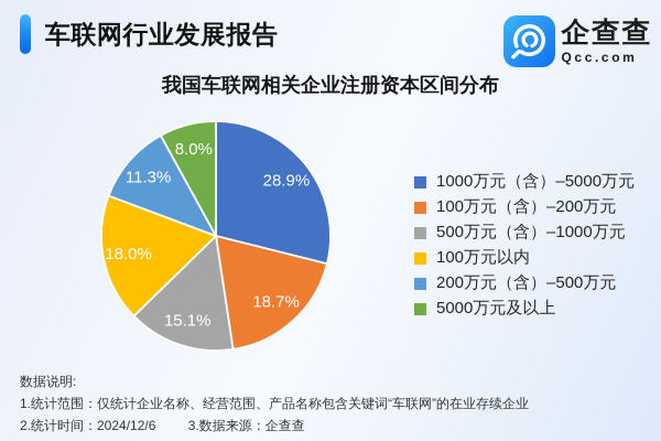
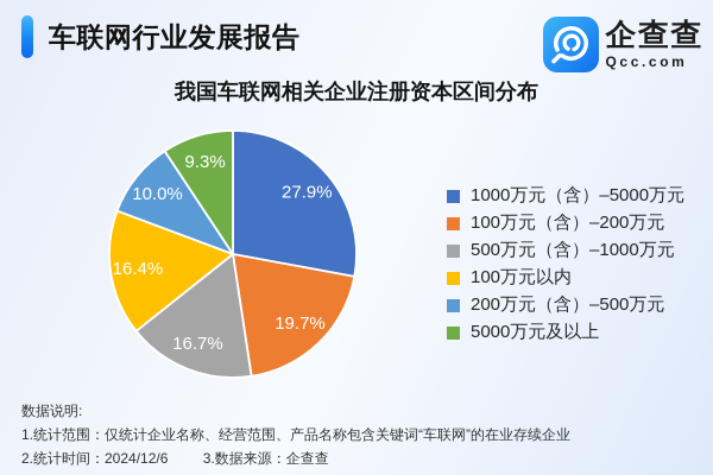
1000万元（含）–5000万元: 28.9% -> 27.9%
100万元（含）–200万元: 18.7% -> 19.7%
500万元（含）–1000万元: 15.1% -> 16.7%
100万元以内: 18.0% -> 16.4%
200万元（含）–500万元: 11.3% -> 10.0%
5000万元及以上: 8.0% -> 9.3%
